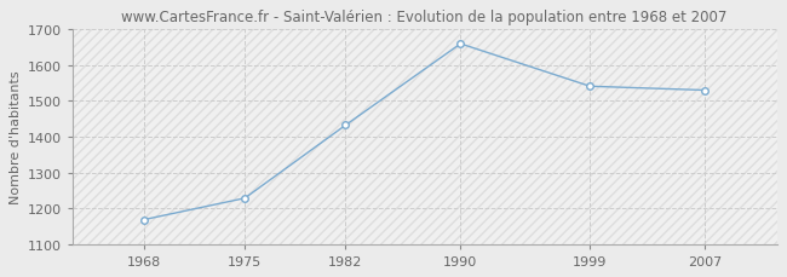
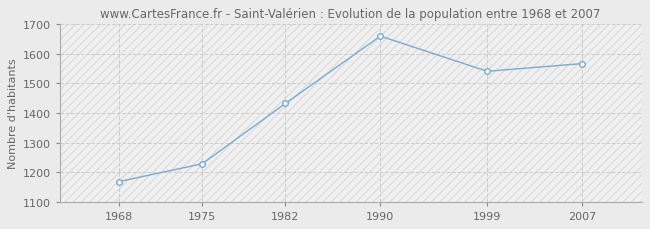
2007: 1530 -> 1567
